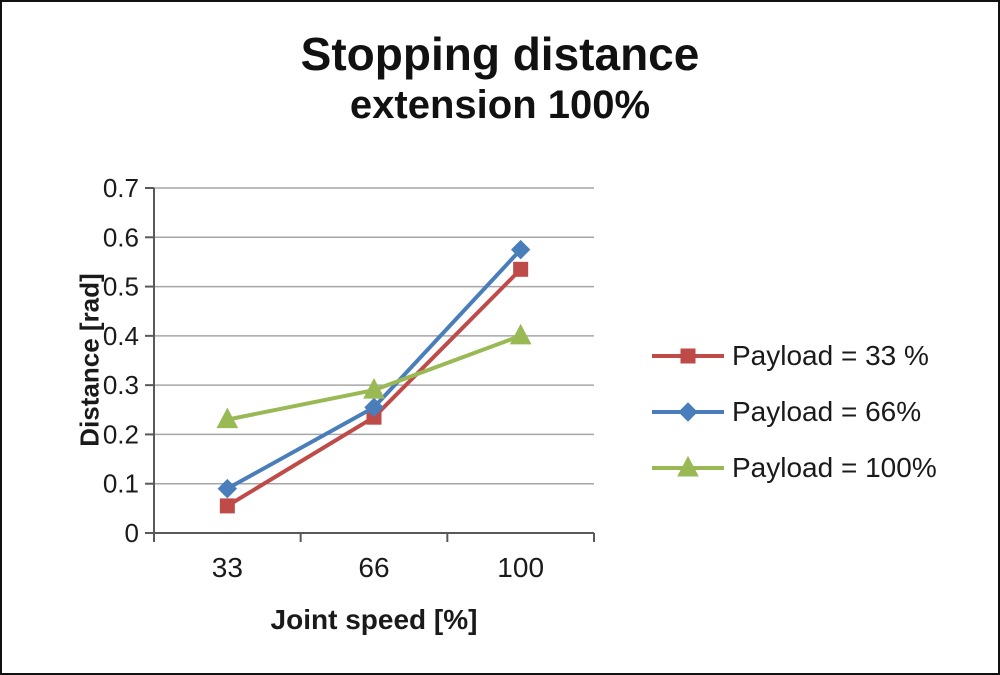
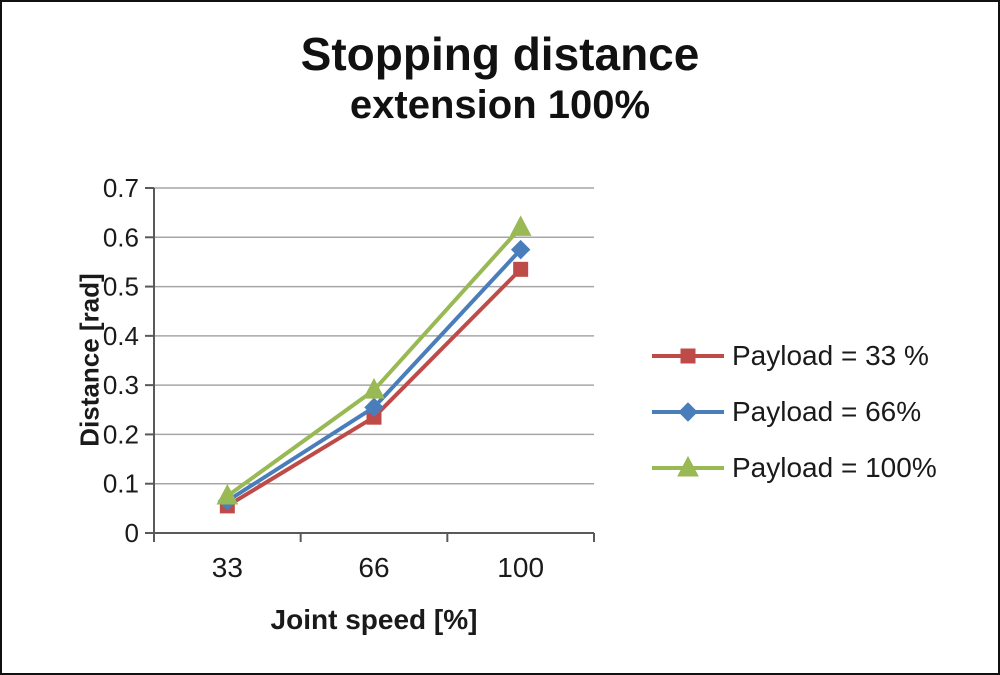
Payload = 66%/33: 0.09 -> 0.07
Payload = 100%/33: 0.23 -> 0.07
Payload = 100%/100: 0.40 -> 0.62
